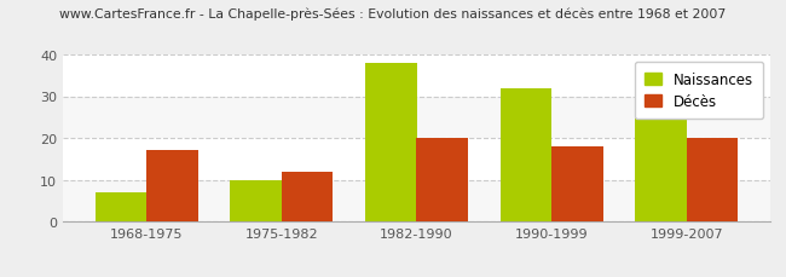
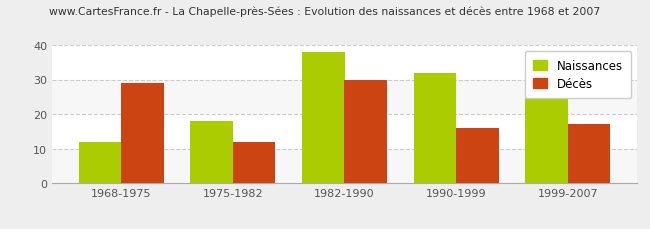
Naissances/1968-1975: 7 -> 12
Décès/1968-1975: 17 -> 29
Naissances/1975-1982: 10 -> 18
Décès/1982-1990: 20 -> 30
Décès/1990-1999: 18 -> 16
Décès/1999-2007: 20 -> 17
